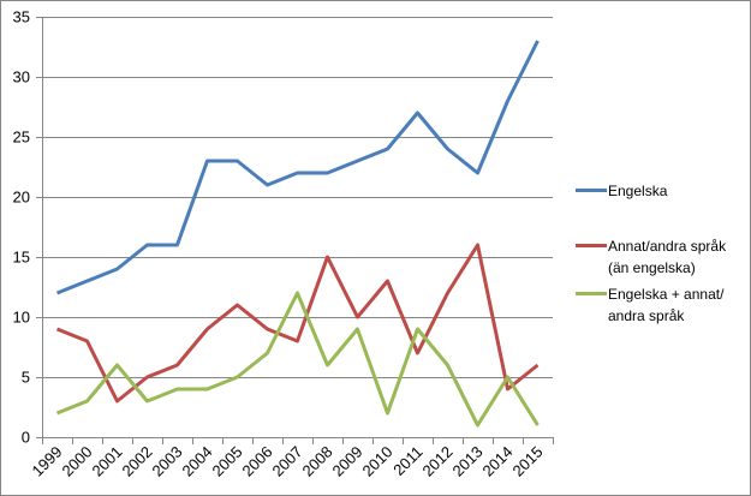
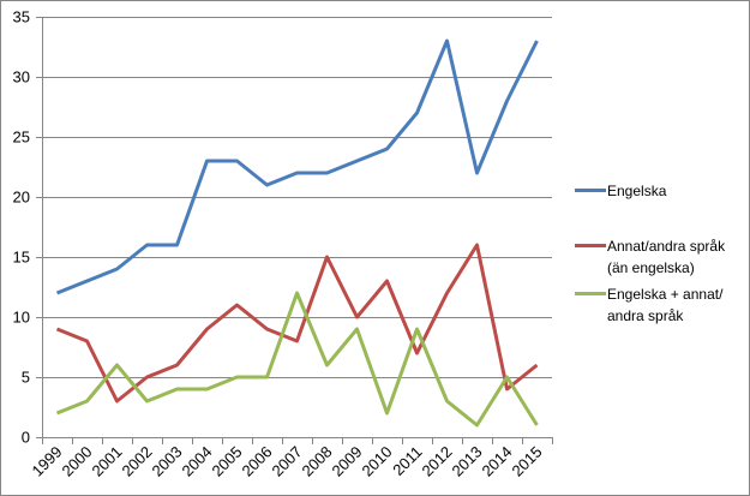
Engelska + annat/ andra språk/2006: 7 -> 5
Engelska/2012: 24 -> 33
Engelska + annat/ andra språk/2012: 6 -> 3
